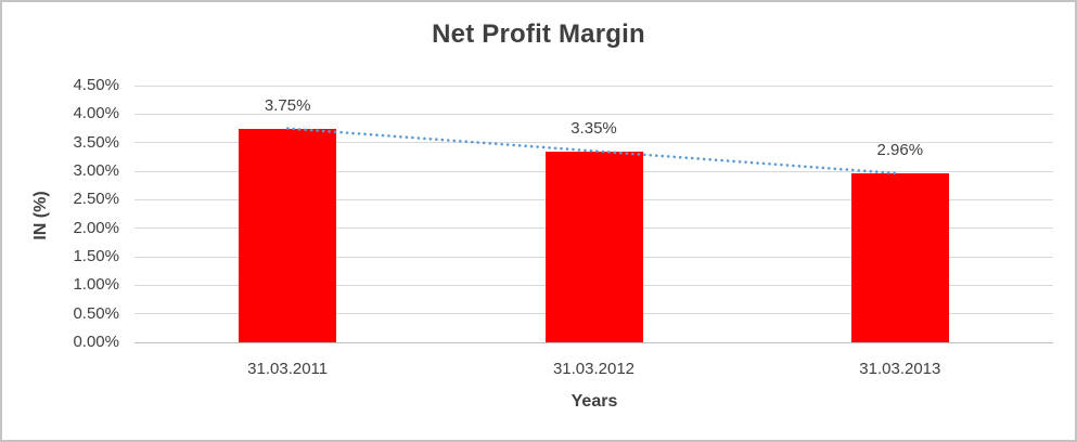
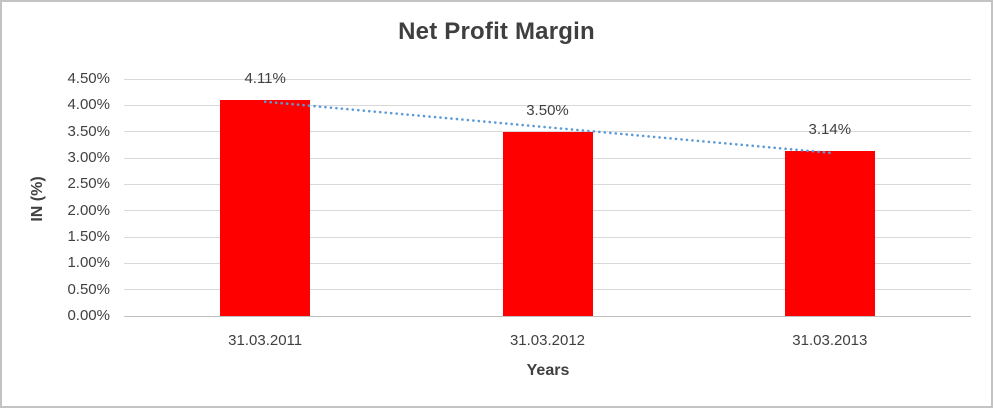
31.03.2011: 3.75% -> 4.11%
31.03.2012: 3.35% -> 3.50%
31.03.2013: 2.96% -> 3.14%
